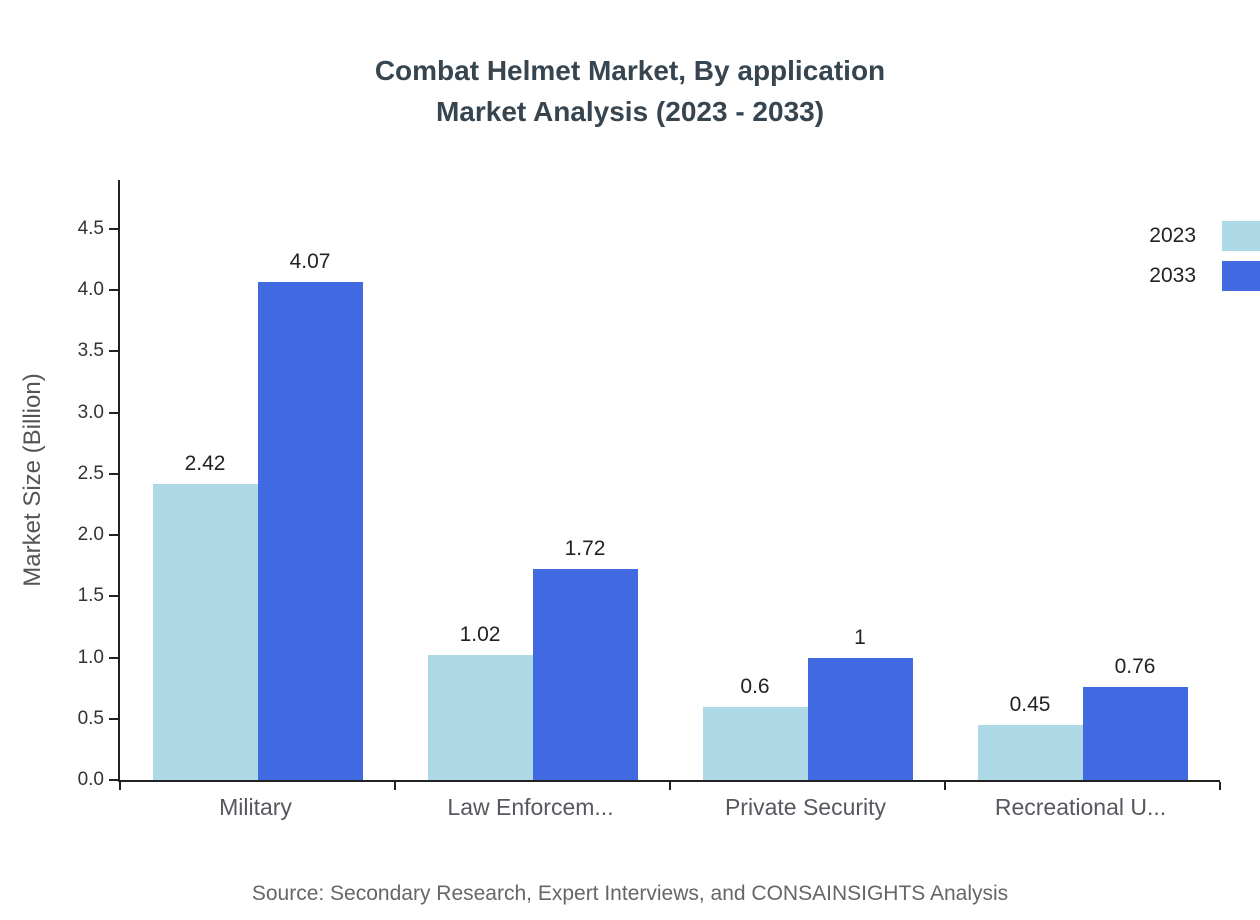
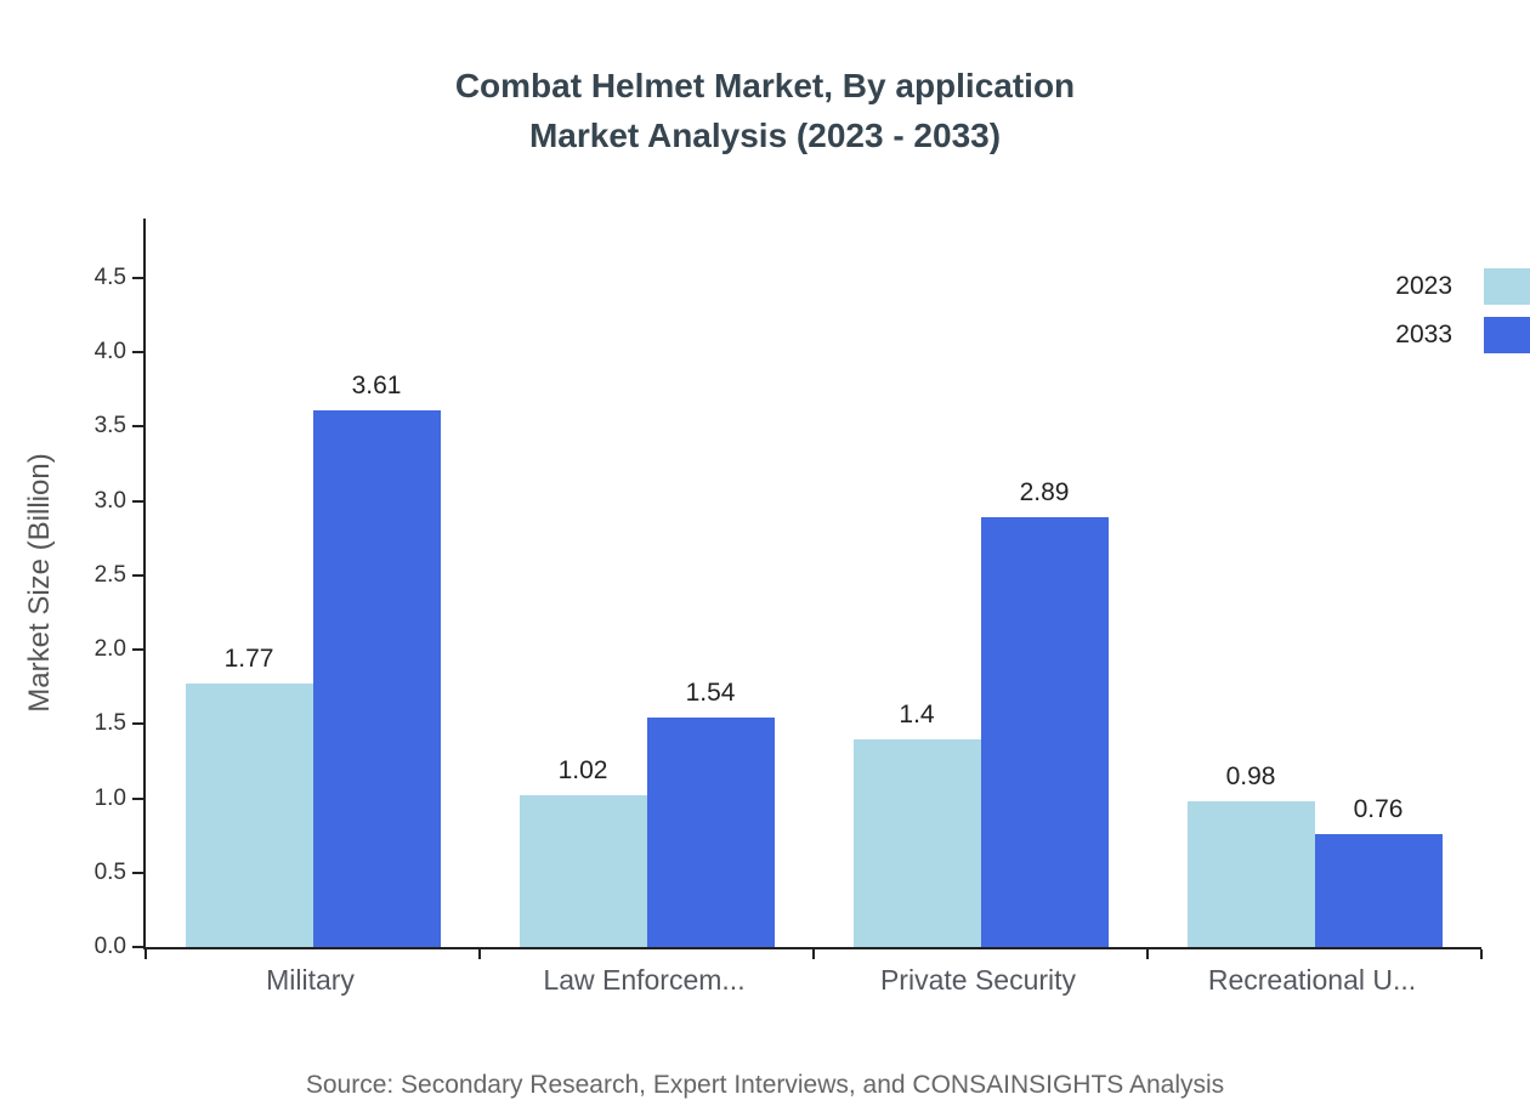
2023/Military: 2.42 -> 1.77
2033/Military: 4.07 -> 3.61
2033/Law Enforcem...: 1.72 -> 1.54
2023/Private Security: 0.6 -> 1.4
2033/Private Security: 1 -> 2.89
2023/Recreational U...: 0.45 -> 0.98
